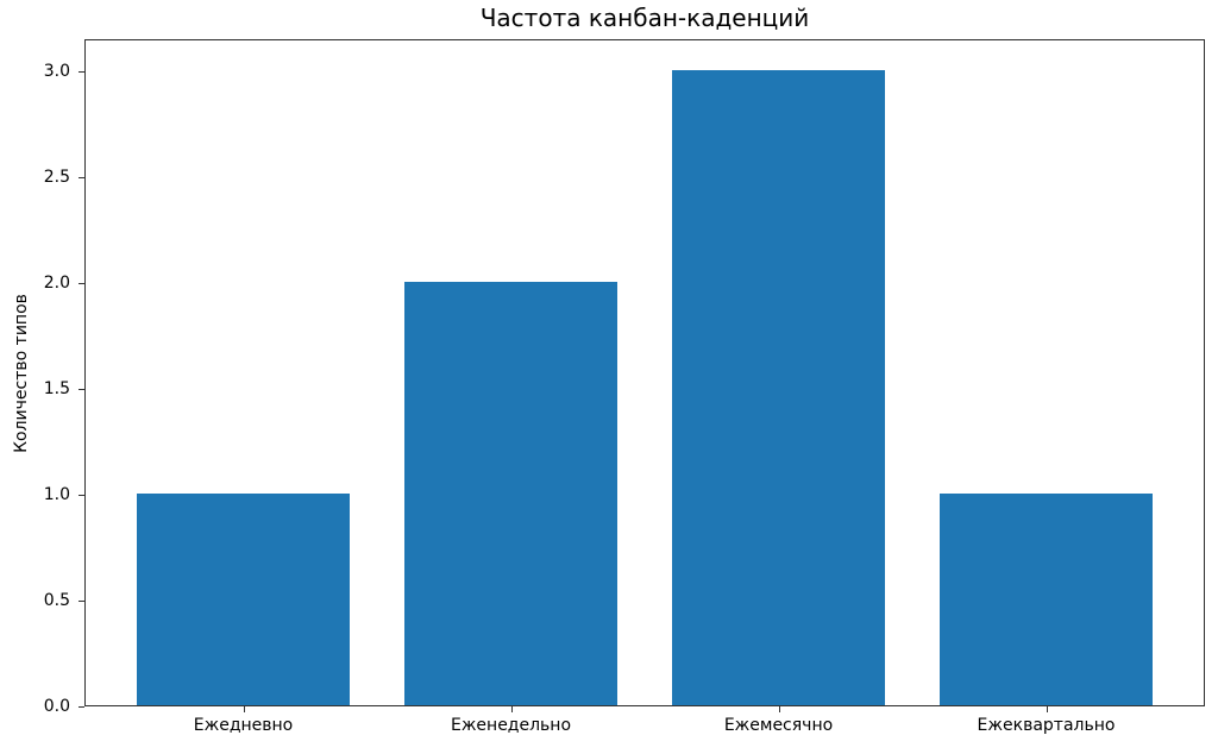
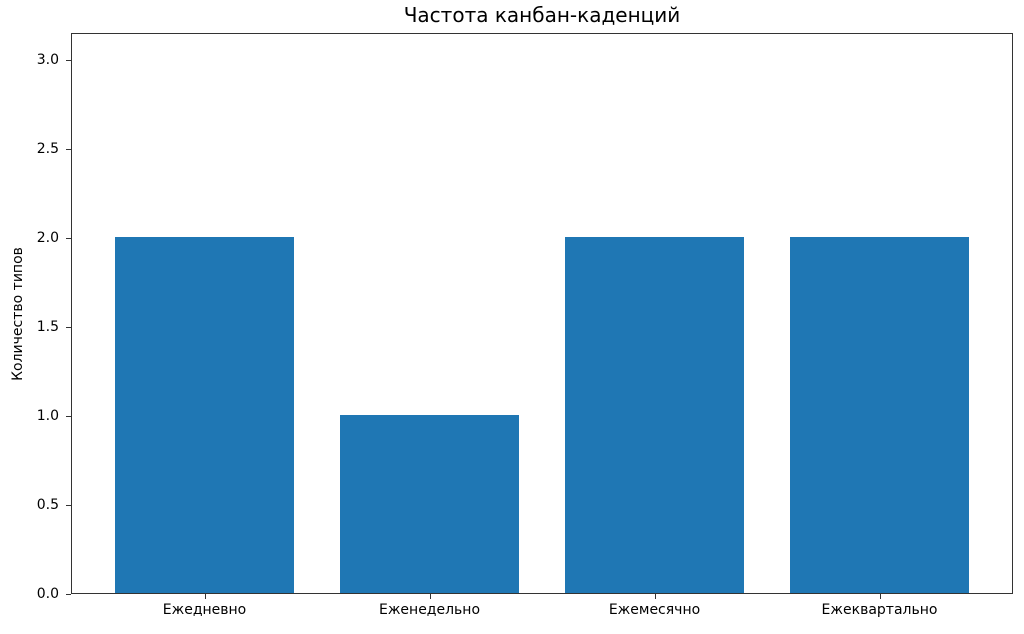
Ежедневно: 1 -> 2
Еженедельно: 2 -> 1
Ежемесячно: 3 -> 2
Ежеквартально: 1 -> 2
